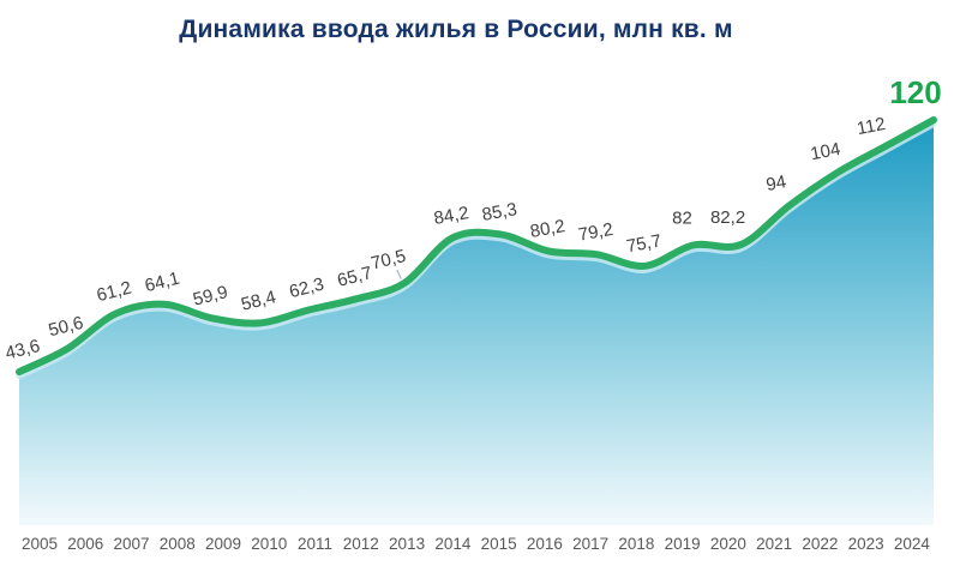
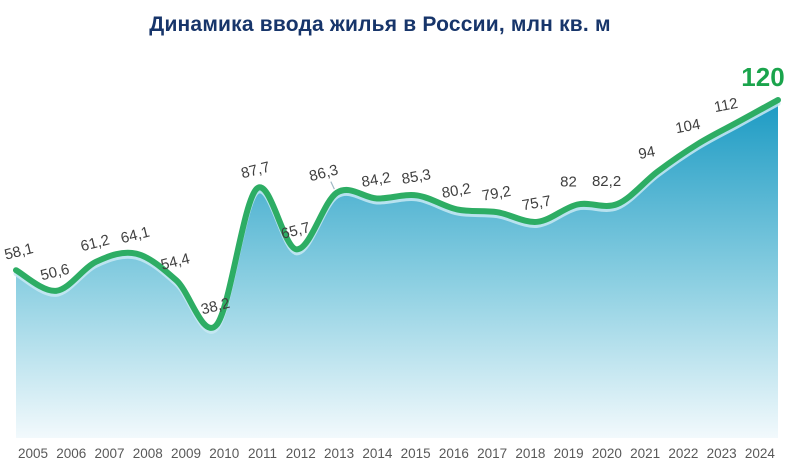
2005: 43,6 -> 58,1
2009: 59,9 -> 54,4
2010: 58,4 -> 38,2
2011: 62,3 -> 87,7
2013: 70,5 -> 86,3
